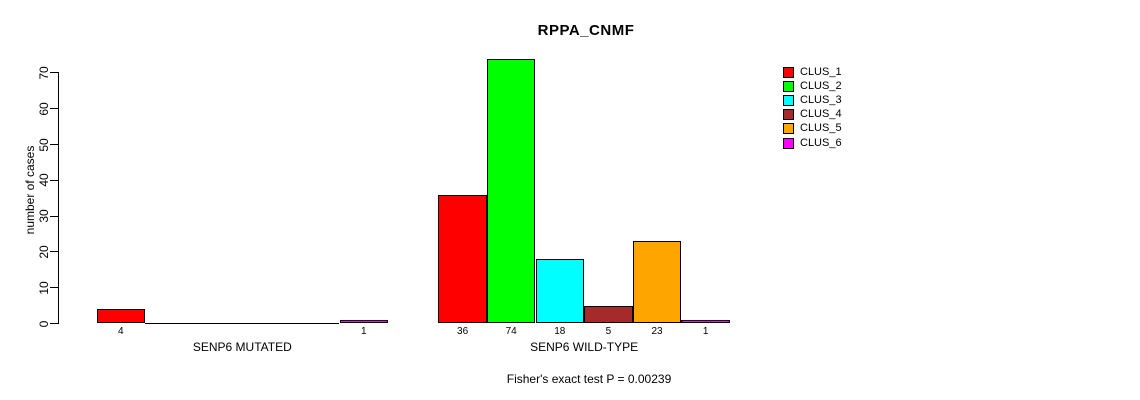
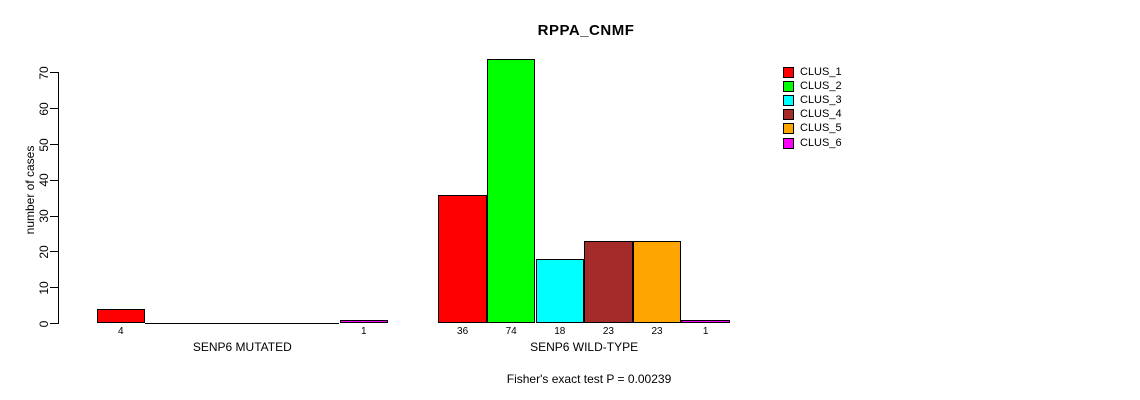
CLUS_4/SENP6 WILD-TYPE: 5 -> 23
